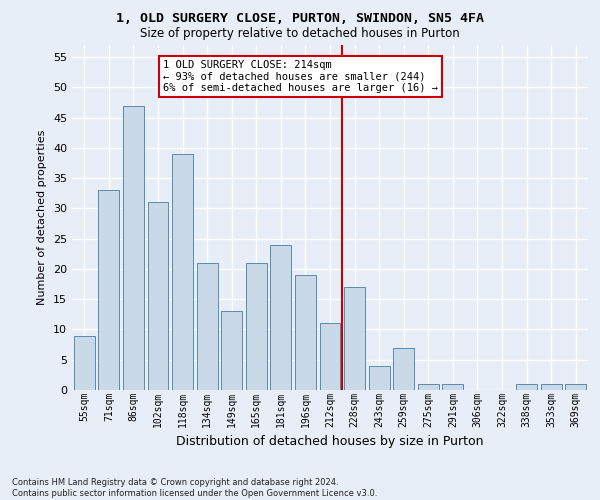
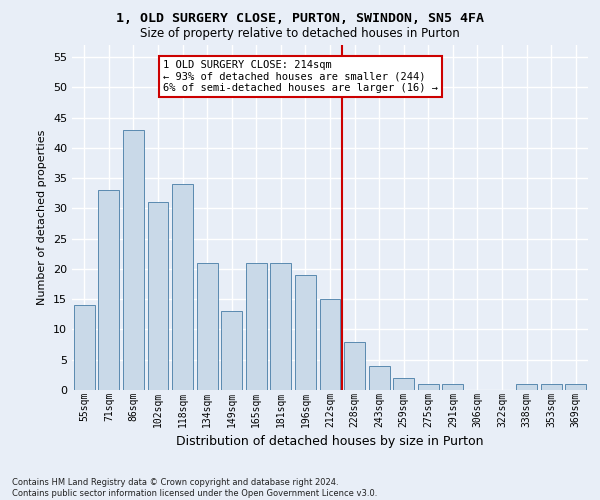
55sqm: 9 -> 14
86sqm: 47 -> 43
118sqm: 39 -> 34
181sqm: 24 -> 21
212sqm: 11 -> 15
228sqm: 17 -> 8
259sqm: 7 -> 2
